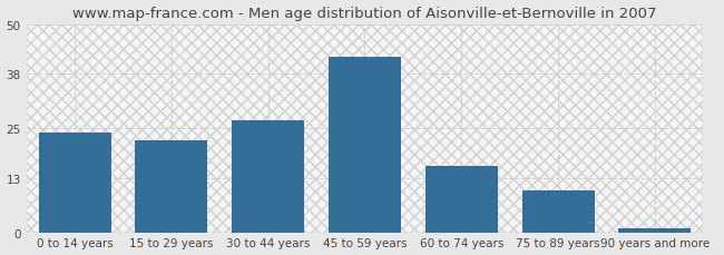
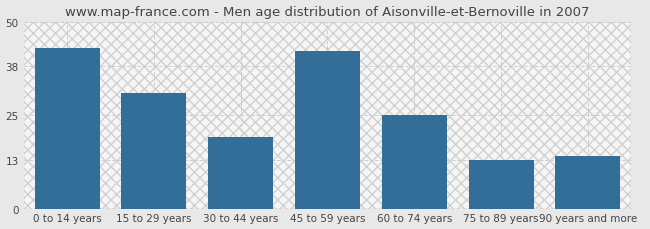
0 to 14 years: 24 -> 43
15 to 29 years: 22 -> 31
30 to 44 years: 27 -> 19
60 to 74 years: 16 -> 25
75 to 89 years: 10 -> 13
90 years and more: 1 -> 14
